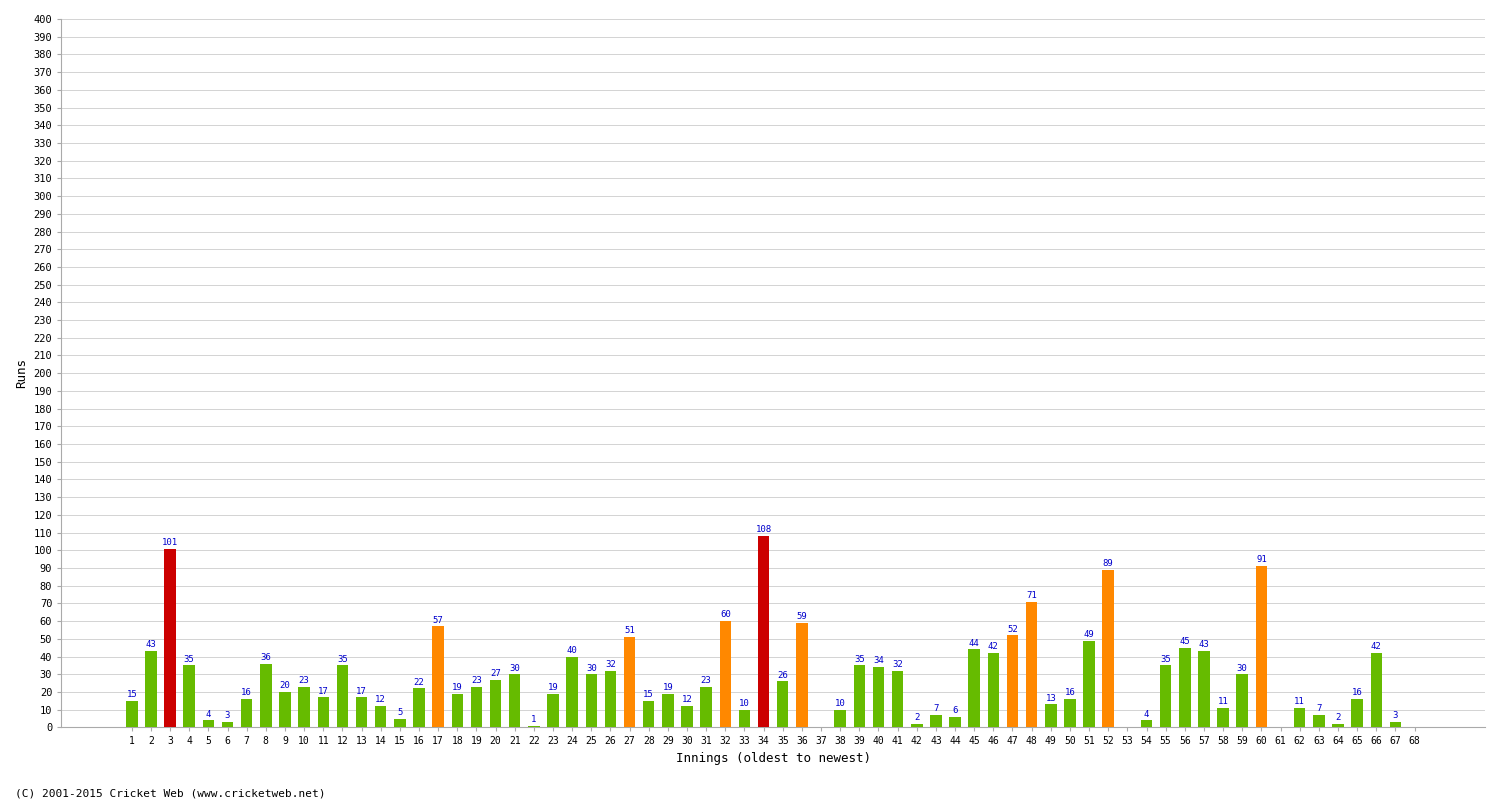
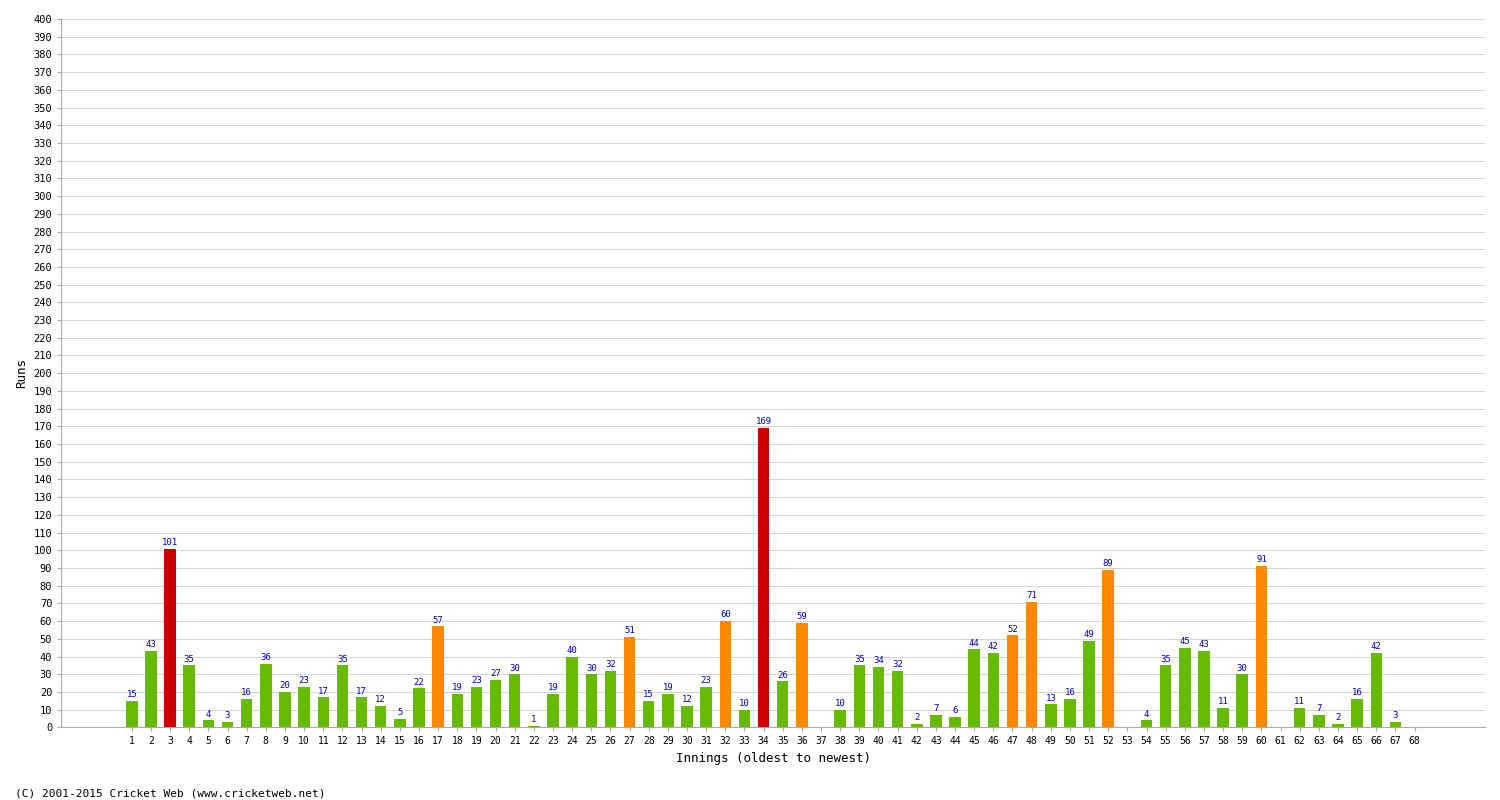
34: 108 -> 169
